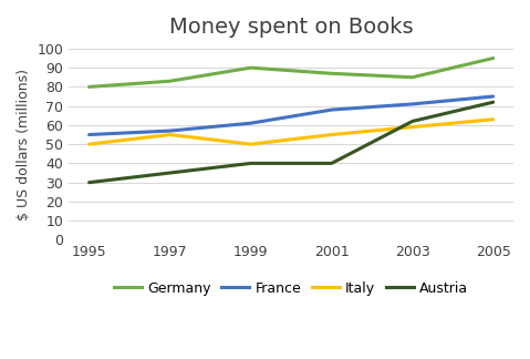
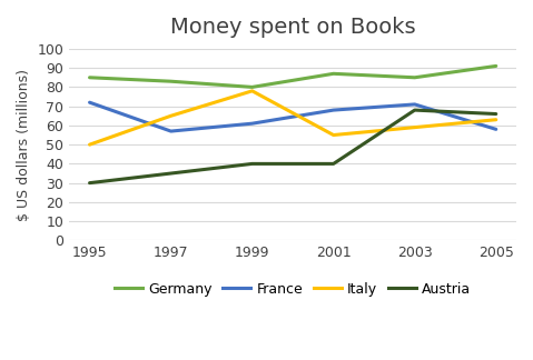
Germany/1995: 80 -> 85
France/1995: 55 -> 72
Italy/1997: 55 -> 65
Germany/1999: 90 -> 80
Italy/1999: 50 -> 78
Austria/2003: 62 -> 68
Germany/2005: 95 -> 91
France/2005: 75 -> 58
Austria/2005: 72 -> 66
